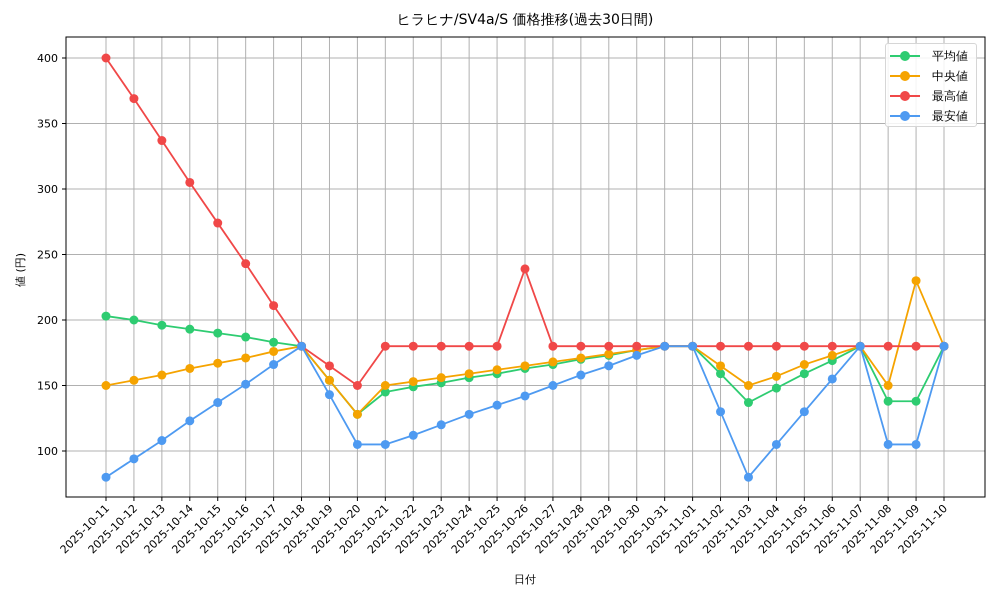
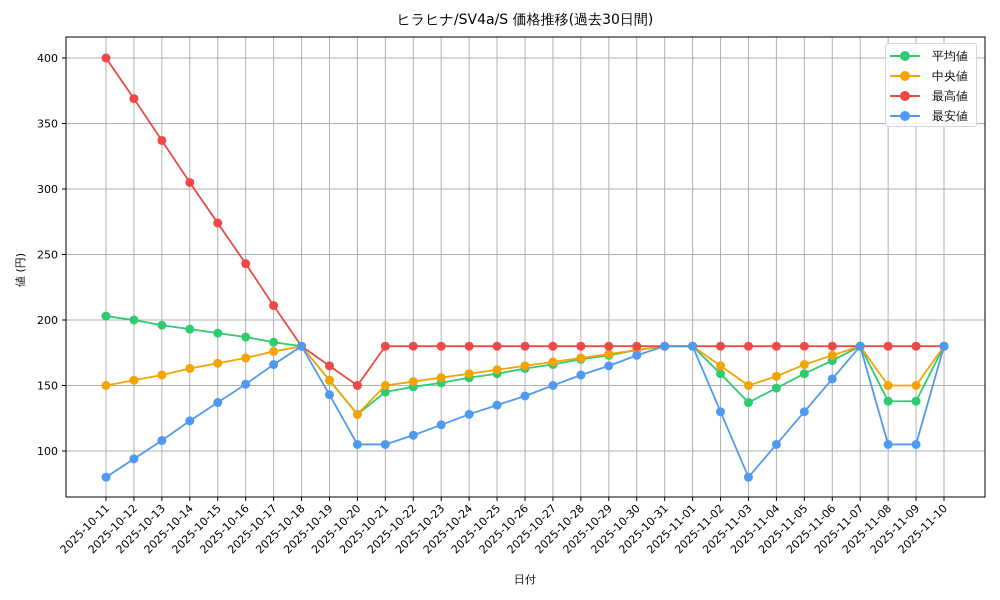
最高値/2025-10-26: 239 -> 180
中央値/2025-11-09: 230 -> 150
